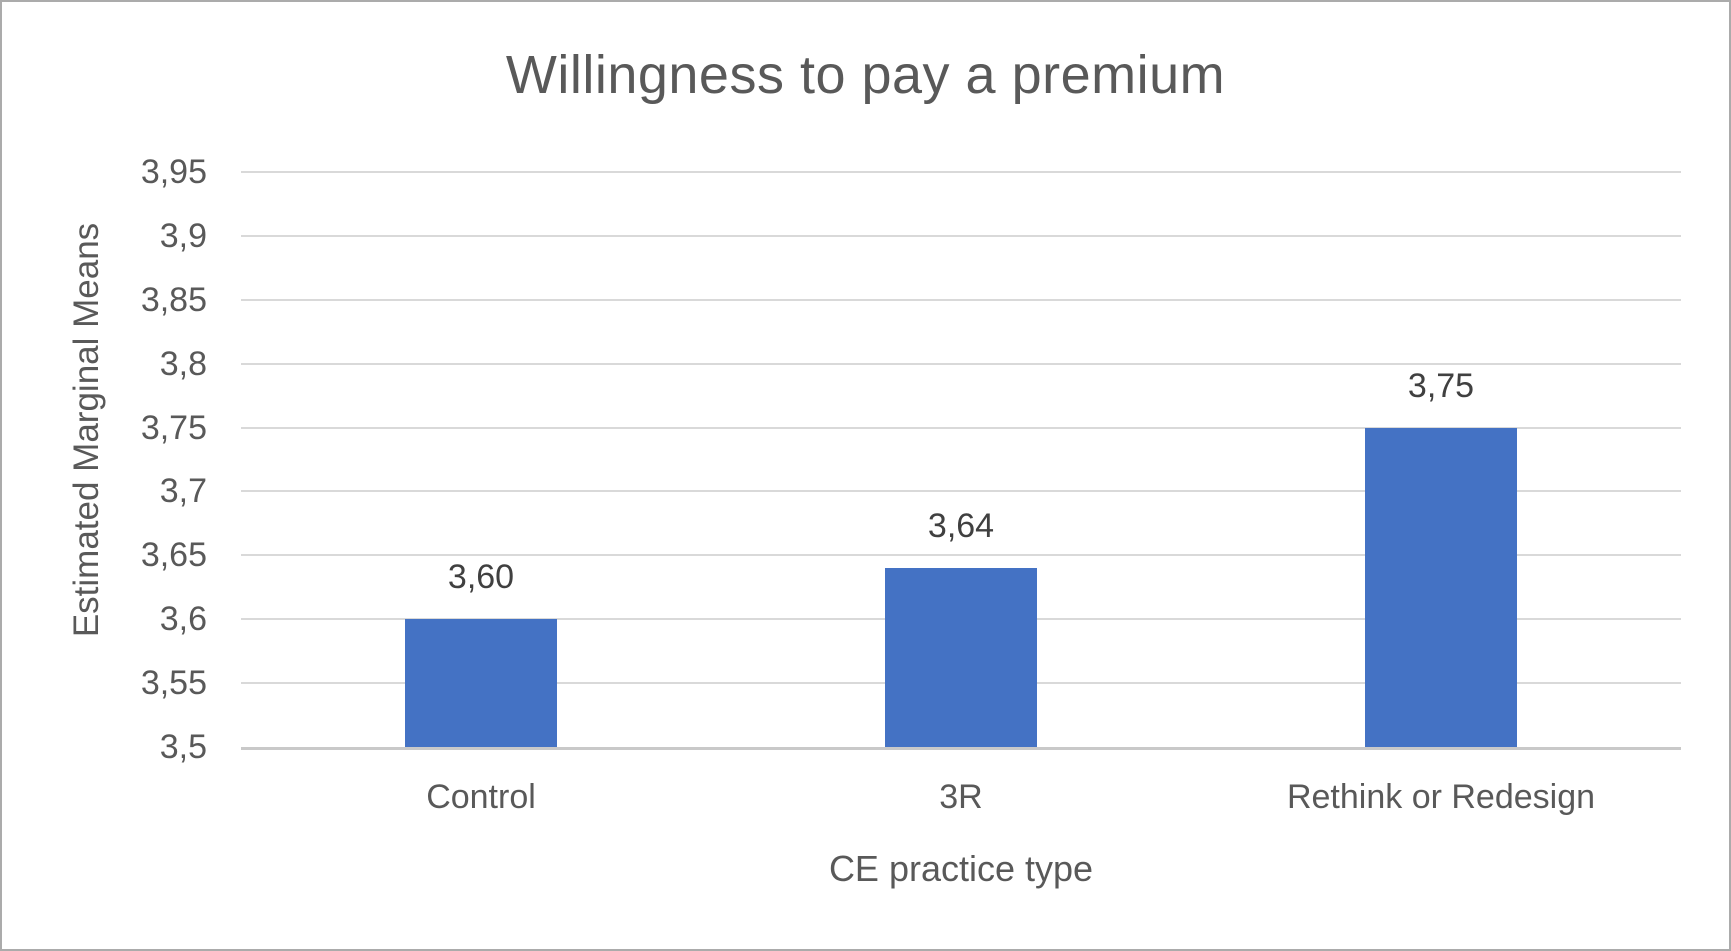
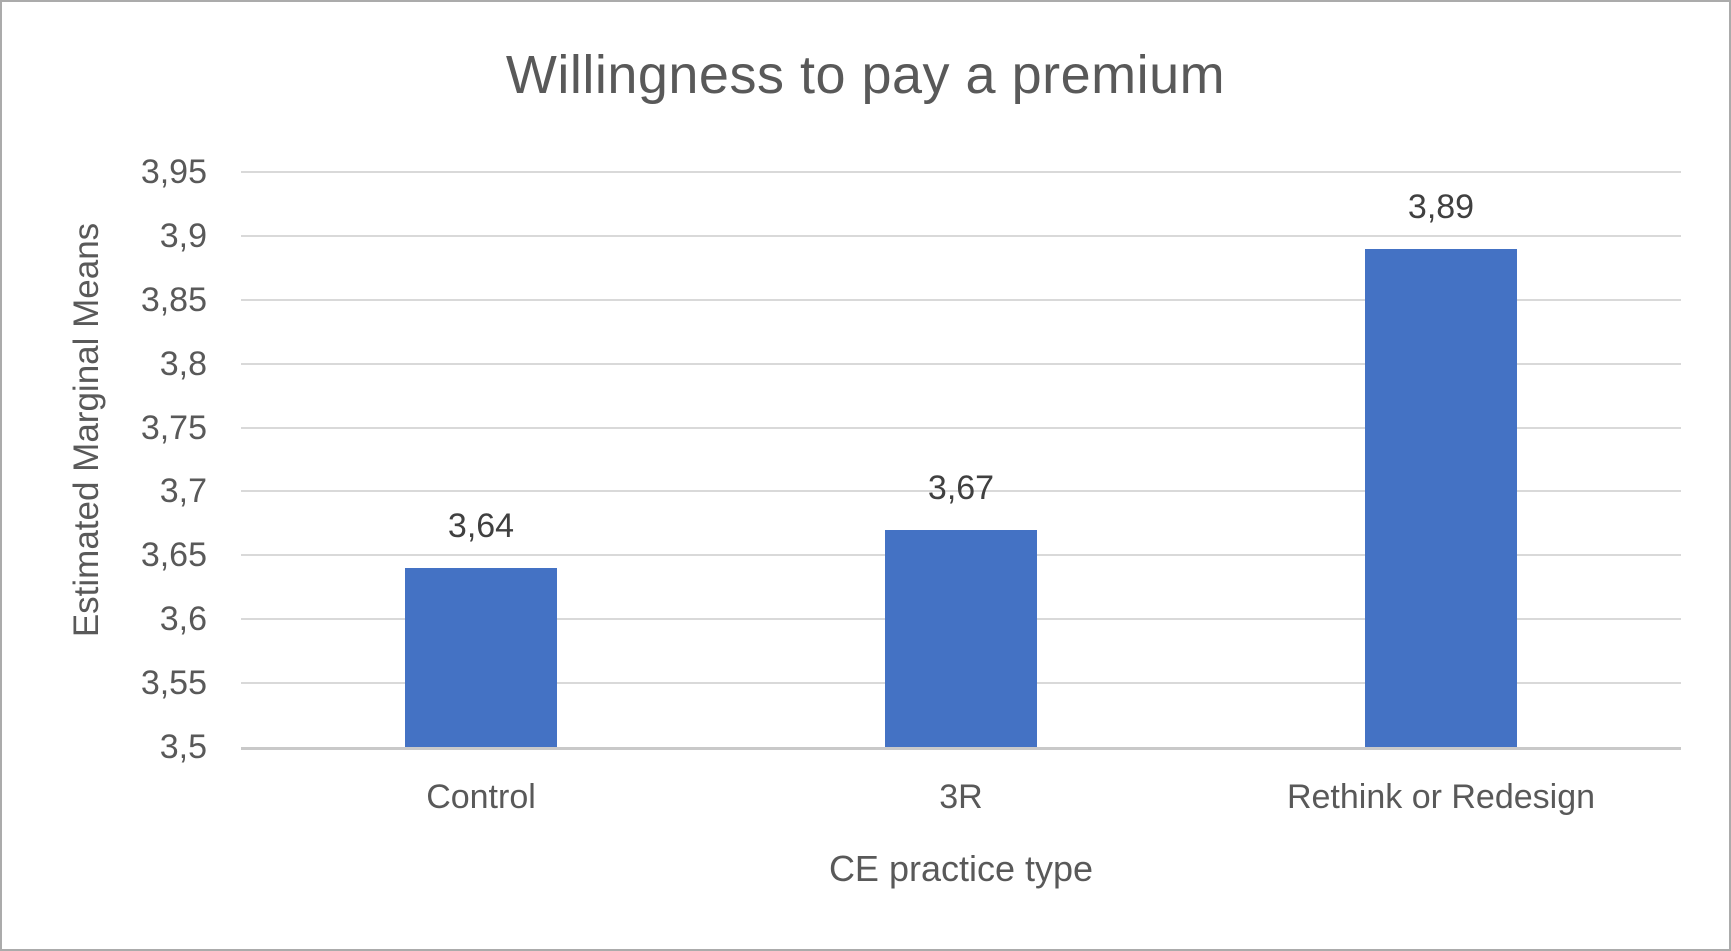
Control: 3,60 -> 3,64
3R: 3,64 -> 3,67
Rethink or Redesign: 3,75 -> 3,89
